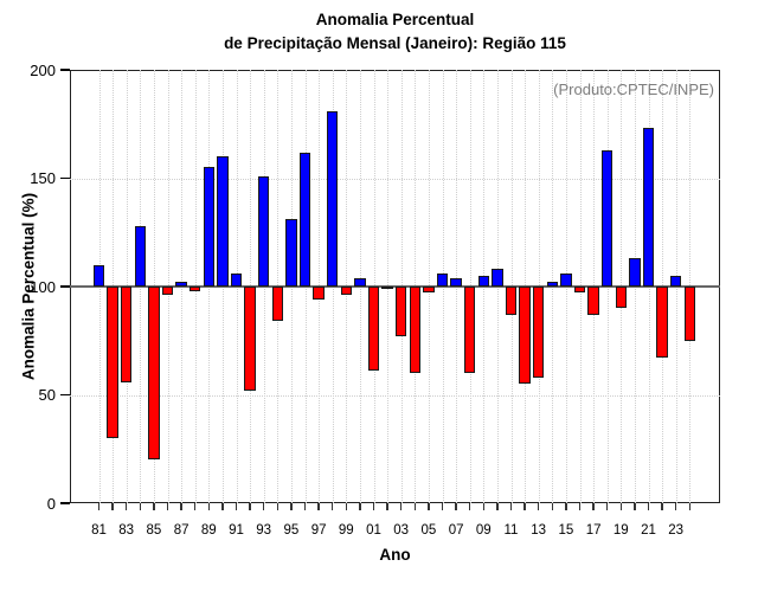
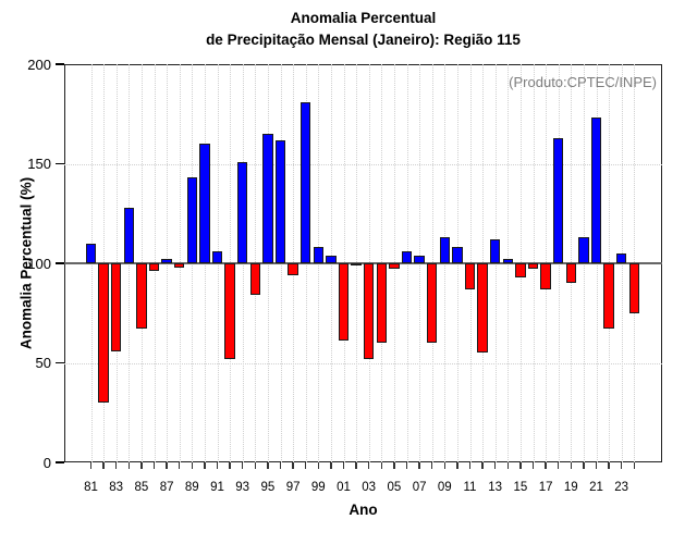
85: 20 -> 67
89: 155 -> 143
95: 131 -> 165
99: 96 -> 108
03: 77 -> 52
09: 105 -> 113
13: 58 -> 112
15: 106 -> 93
